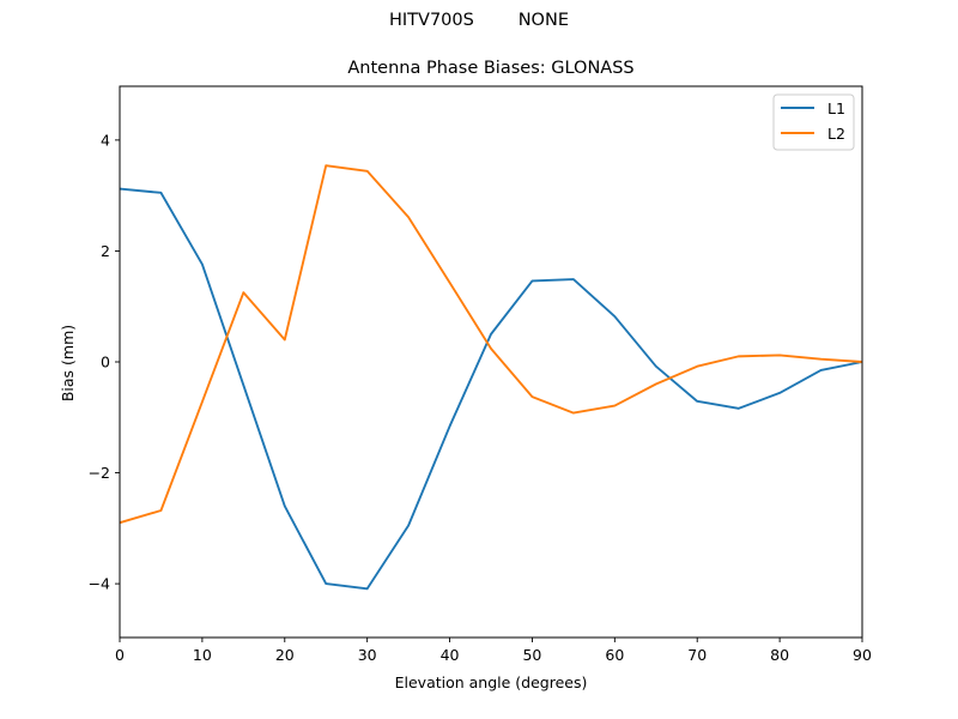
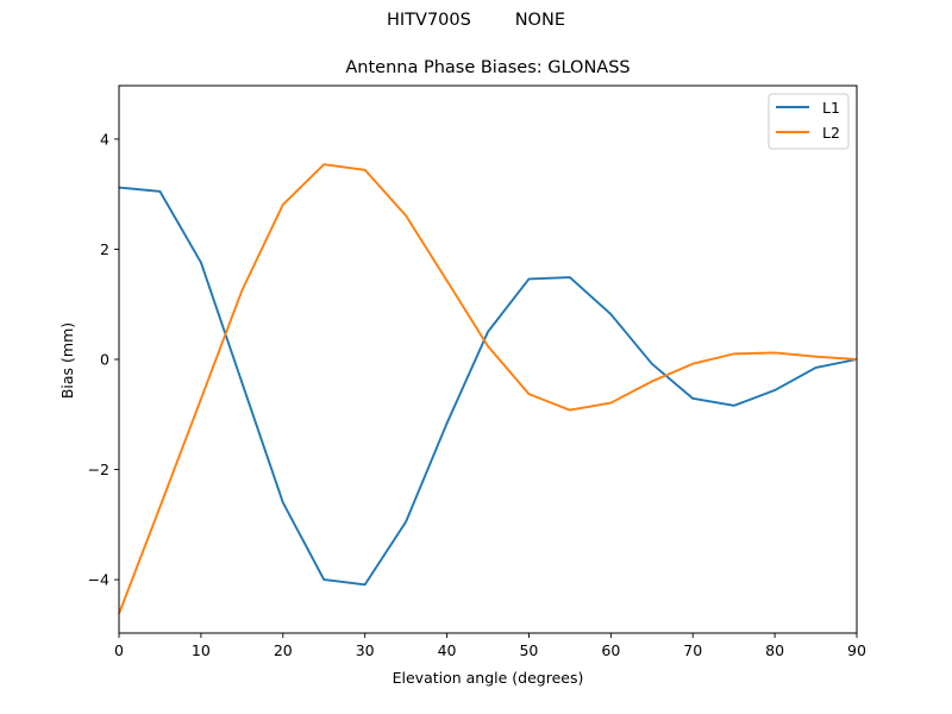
L2/0: -2.9 -> -4.6
L2/20: 0.4 -> 2.8
